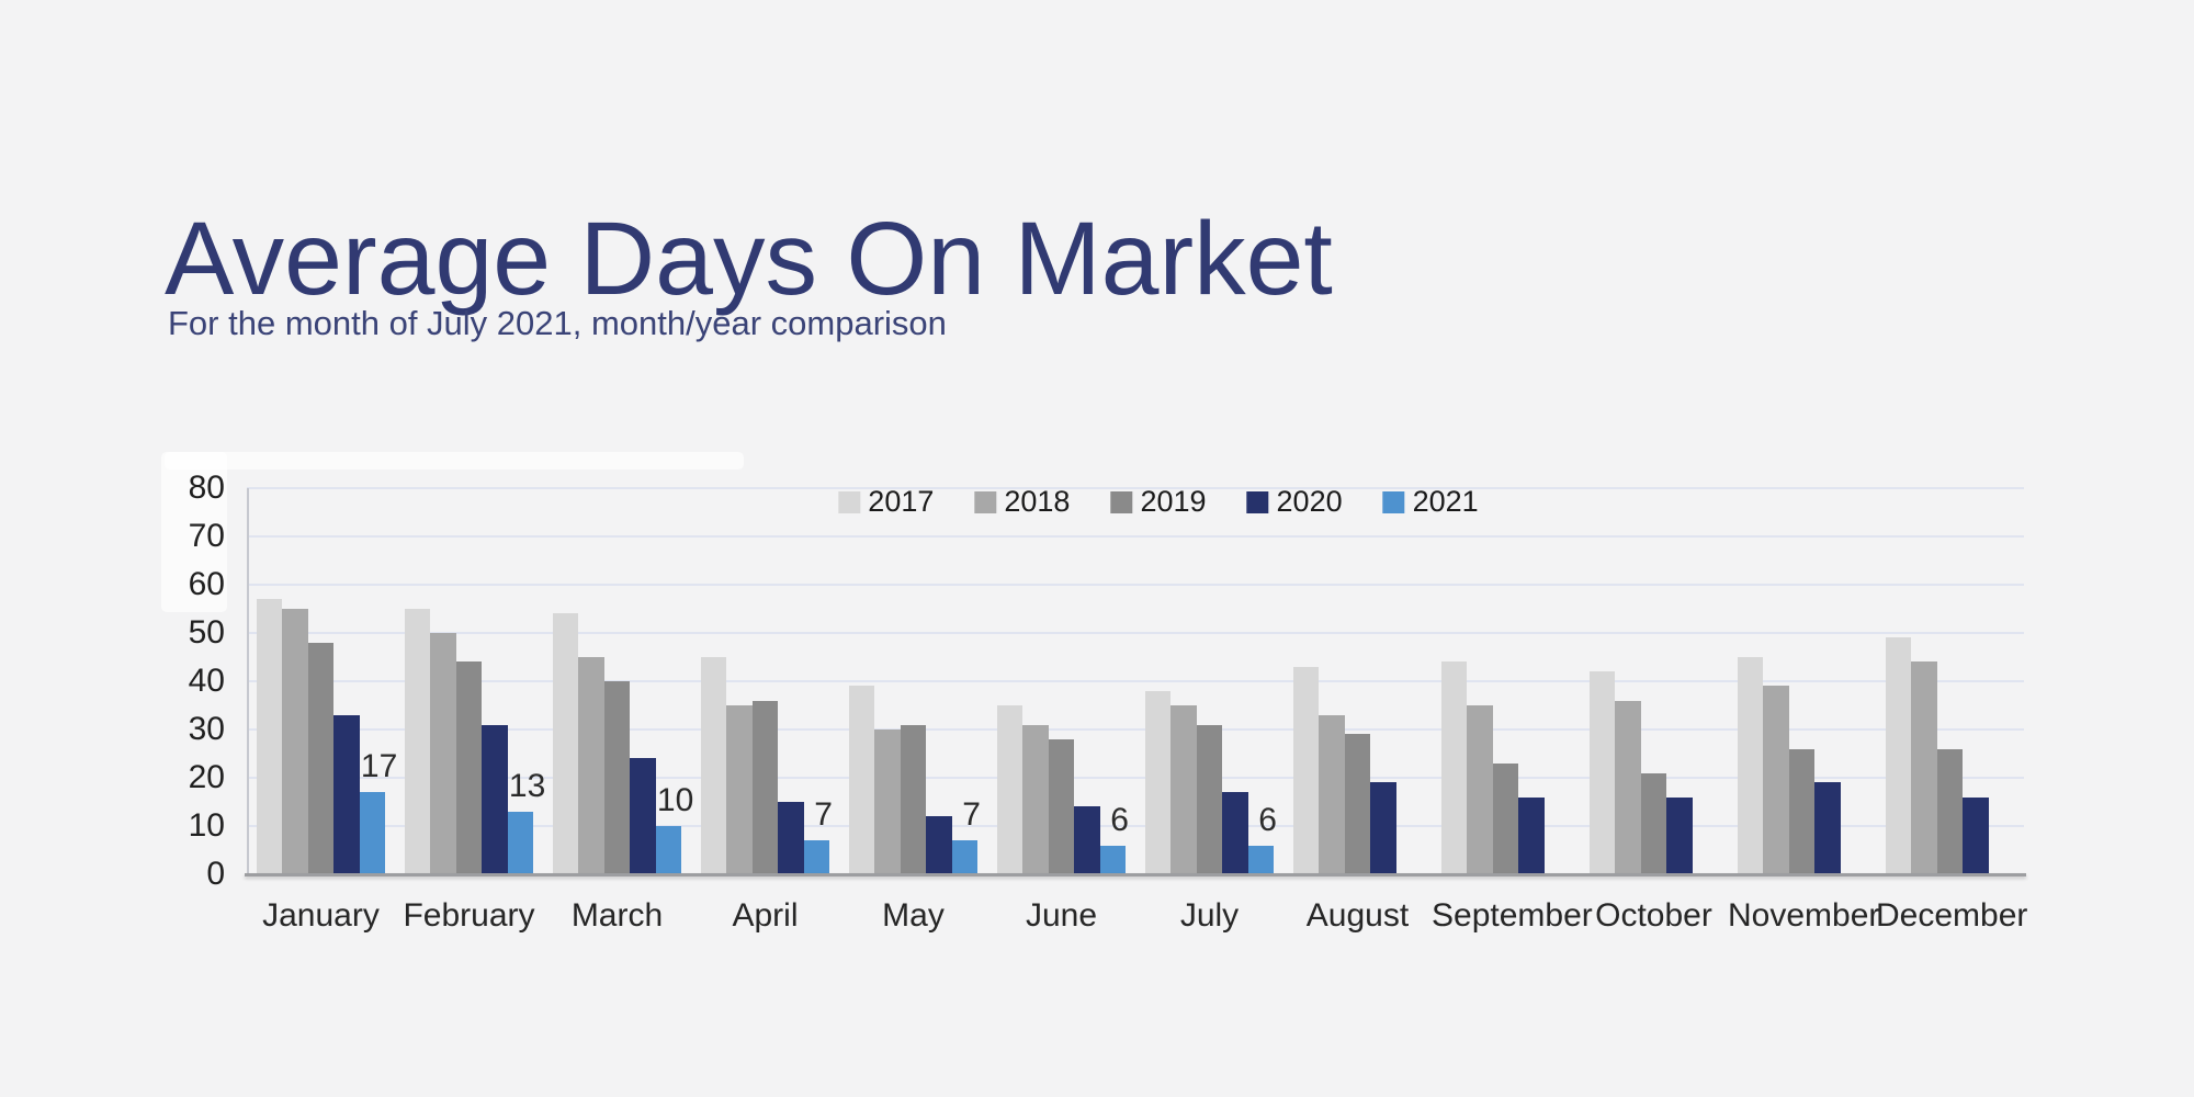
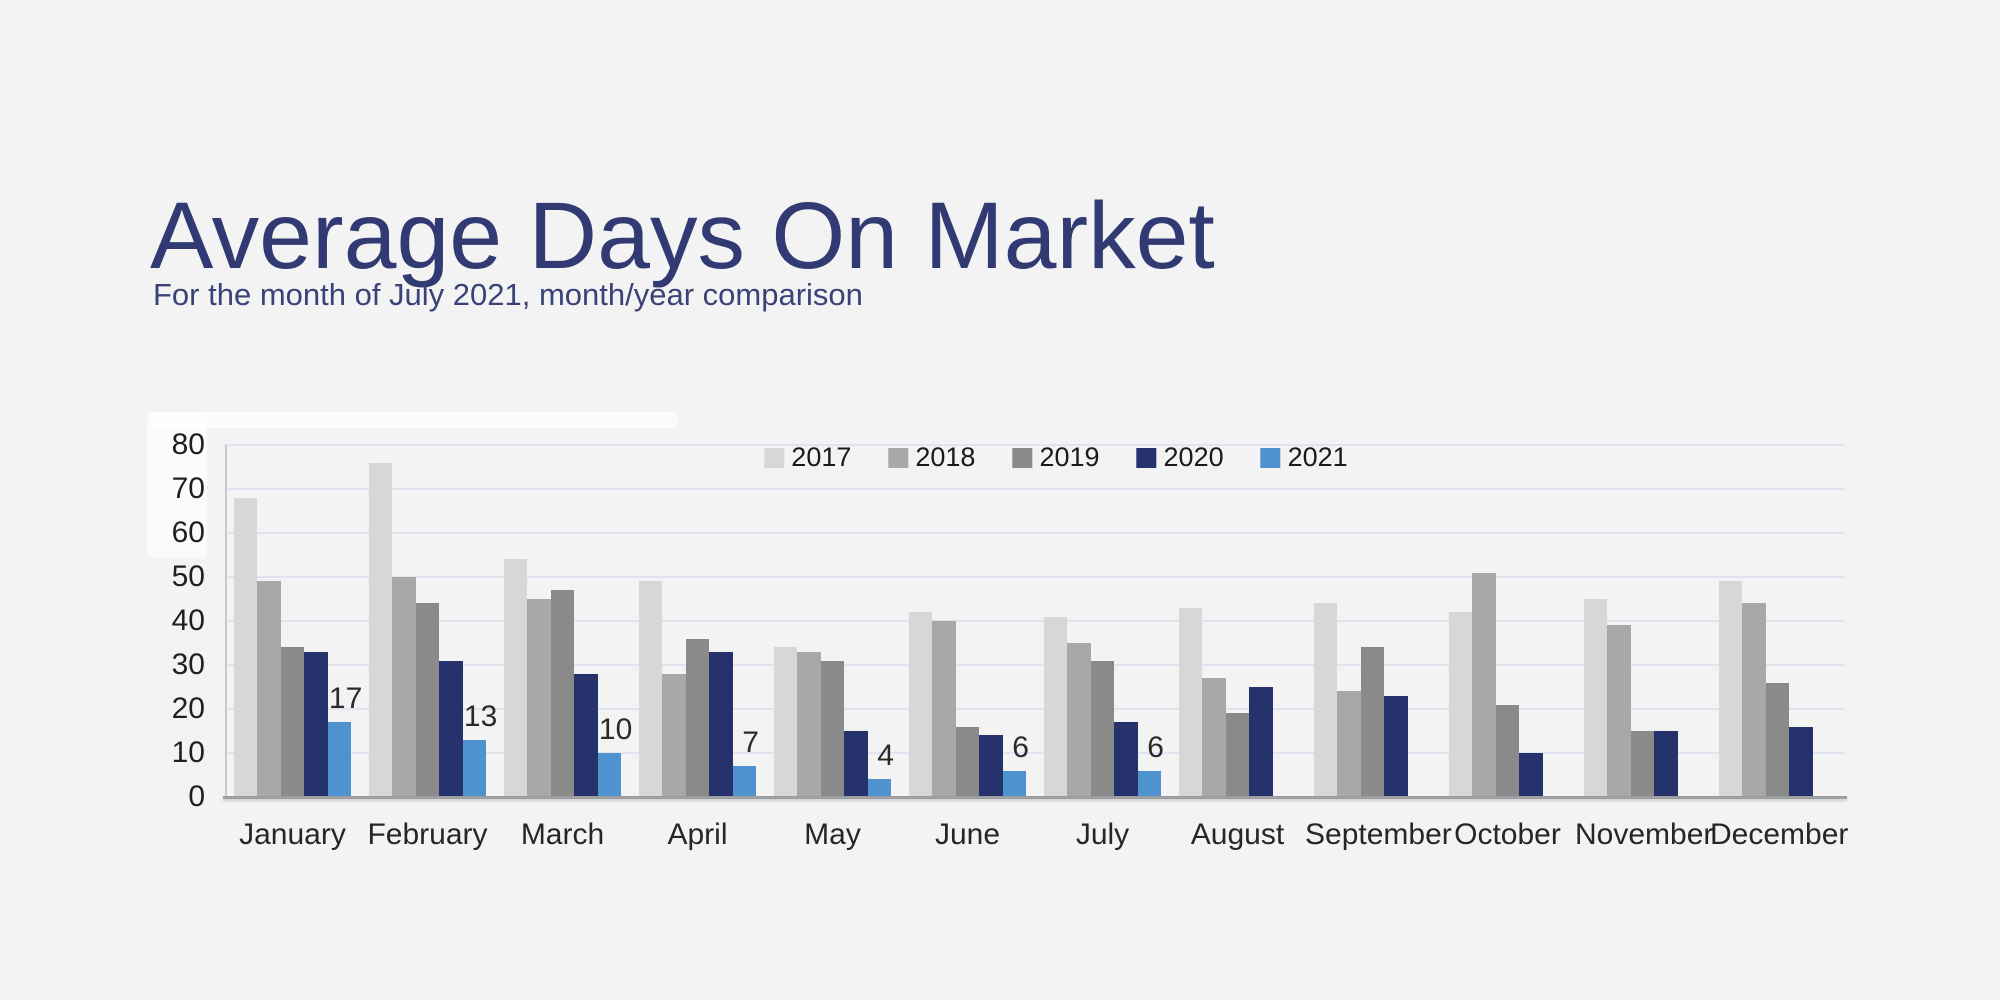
2017/January: 57 -> 68
2018/January: 55 -> 49
2019/January: 48 -> 34
2017/February: 55 -> 76
2019/March: 40 -> 47
2020/March: 24 -> 28
2017/April: 45 -> 49
2018/April: 35 -> 28
2020/April: 15 -> 33
2017/May: 39 -> 34
2018/May: 30 -> 33
2020/May: 12 -> 15
2021/May: 7 -> 4
2017/June: 35 -> 42
2018/June: 31 -> 40
2019/June: 28 -> 16
2017/July: 38 -> 41
2018/August: 33 -> 27
2019/August: 29 -> 19
2020/August: 19 -> 25
2018/September: 35 -> 24
2019/September: 23 -> 34
2020/September: 16 -> 23
2018/October: 36 -> 51
2020/October: 16 -> 10
2019/November: 26 -> 15
2020/November: 19 -> 15
